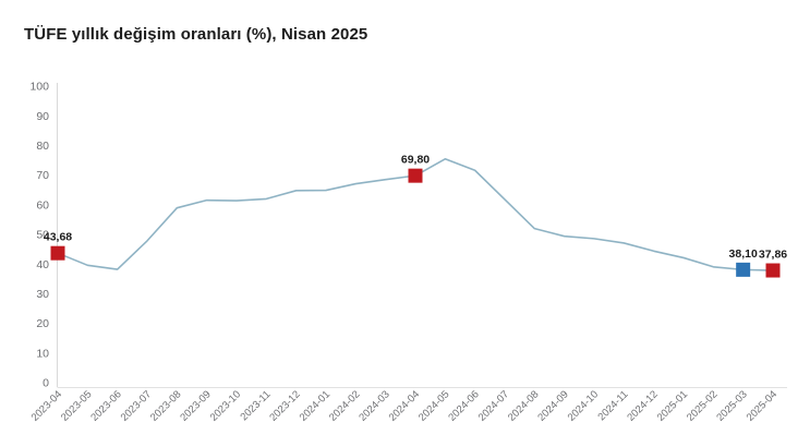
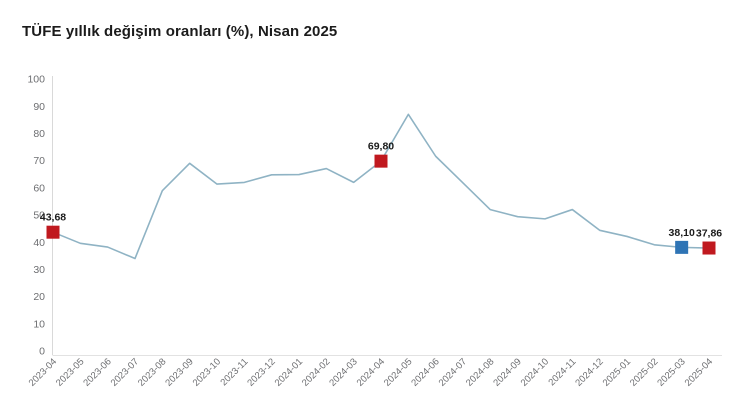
2023-07: 48 -> 34
2023-09: 62 -> 69
2024-03: 68 -> 62
2024-05: 75 -> 87
2024-11: 47 -> 52
